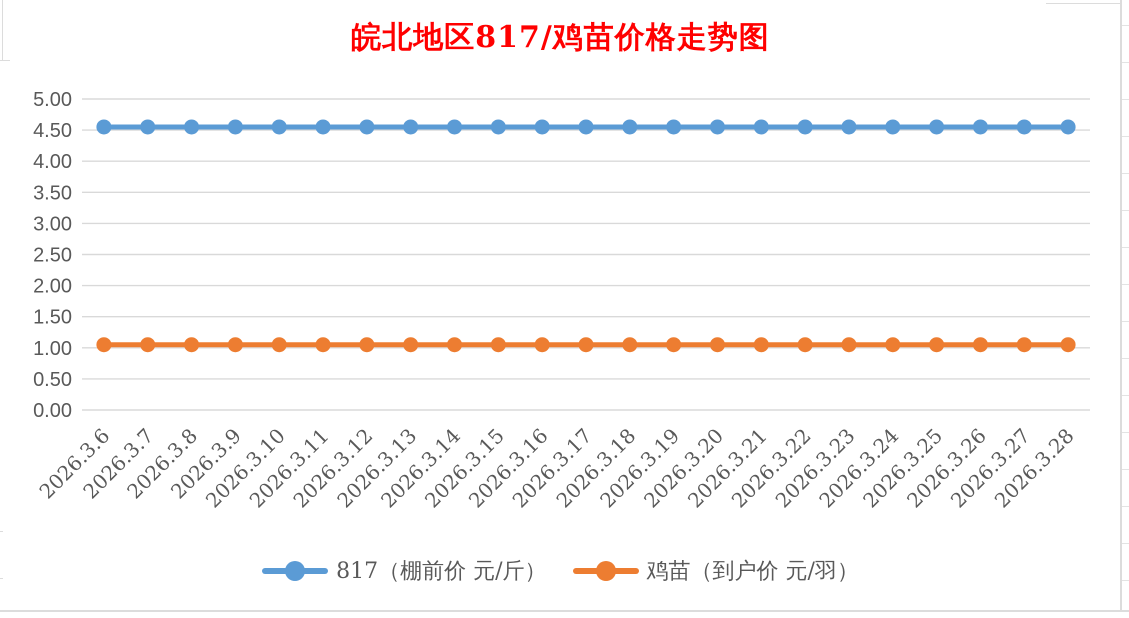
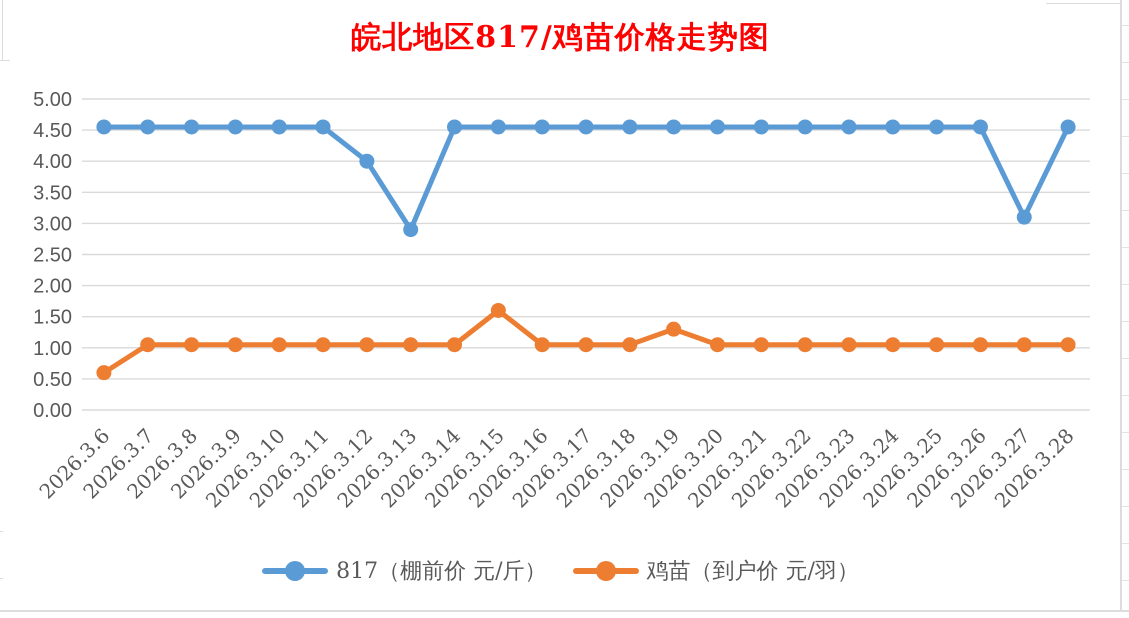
鸡苗（到户价 元/羽）/2026.3.6: 1.1 -> 0.6
817（棚前价 元/斤）/2026.3.12: 4.5 -> 4.0
817（棚前价 元/斤）/2026.3.13: 4.5 -> 2.9
鸡苗（到户价 元/羽）/2026.3.15: 1.1 -> 1.6
鸡苗（到户价 元/羽）/2026.3.19: 1.1 -> 1.3
817（棚前价 元/斤）/2026.3.27: 4.5 -> 3.1
